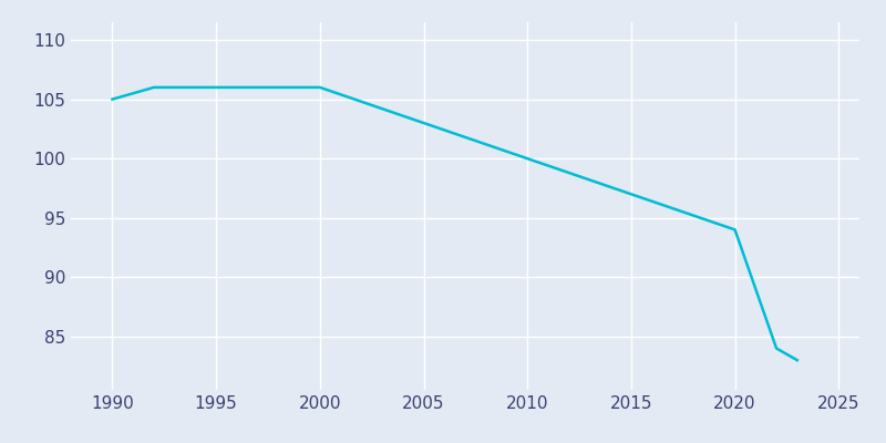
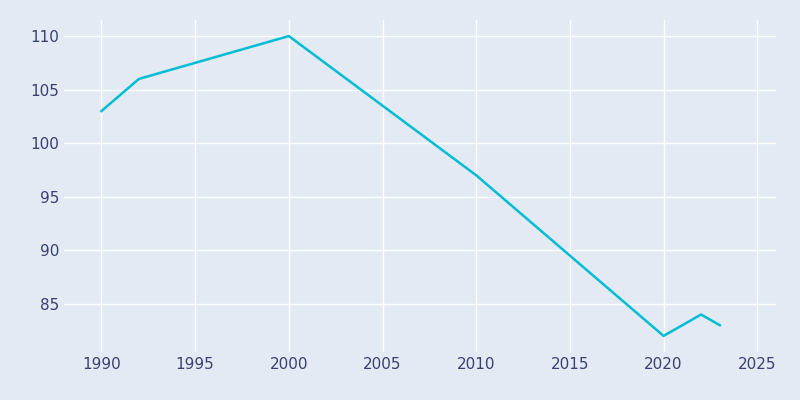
1990: 105 -> 103
2000: 106 -> 110
2010: 100 -> 97
2020: 94 -> 82
